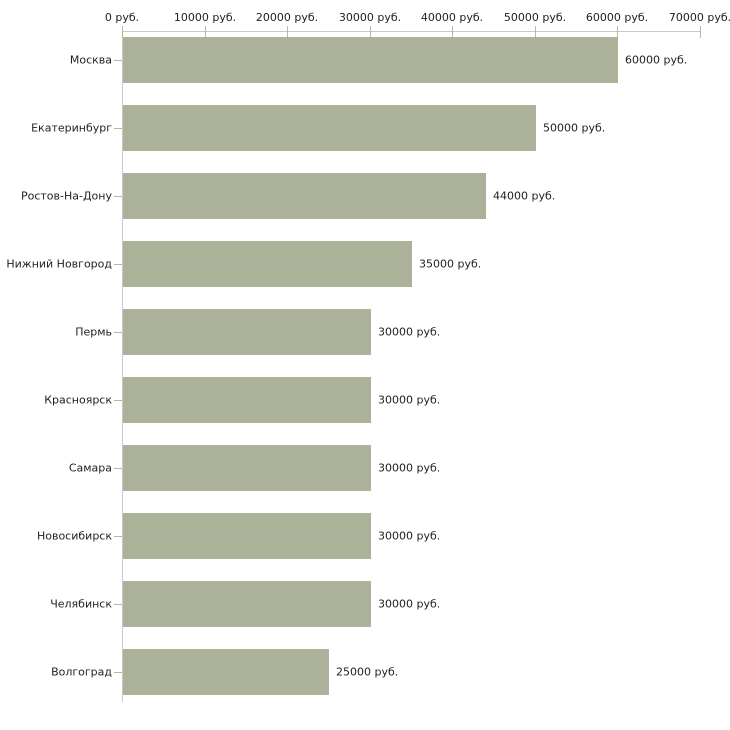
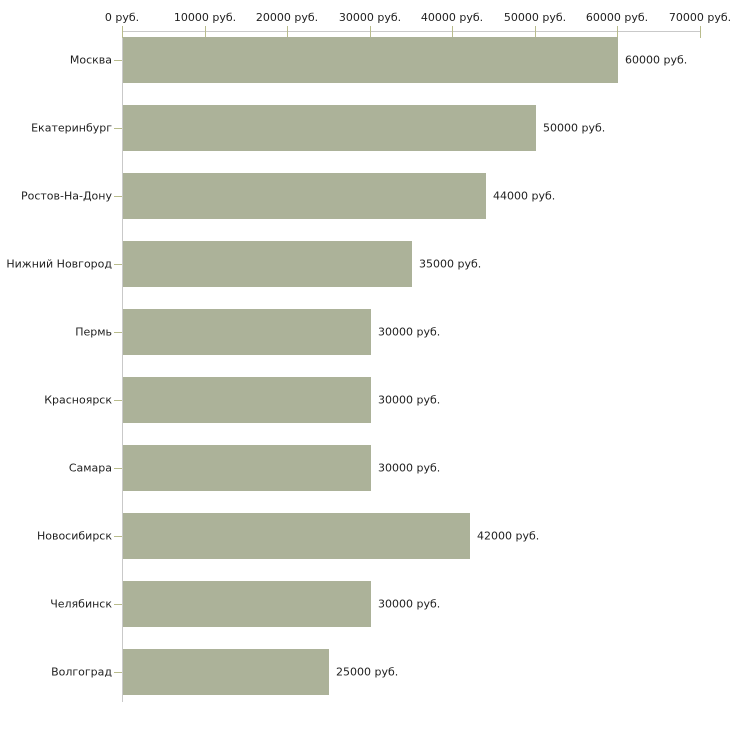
Новосибирск: 30000 -> 42000
